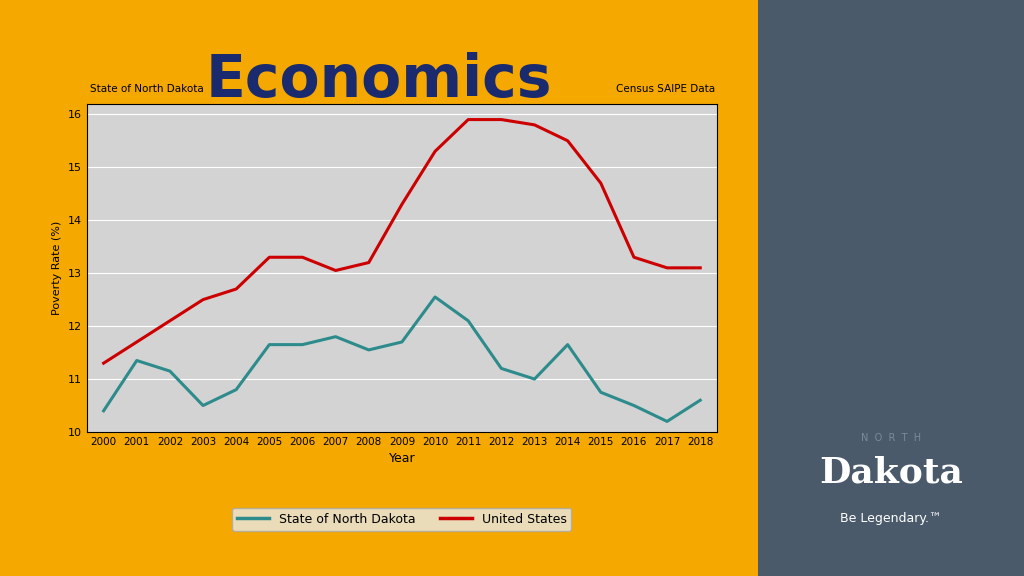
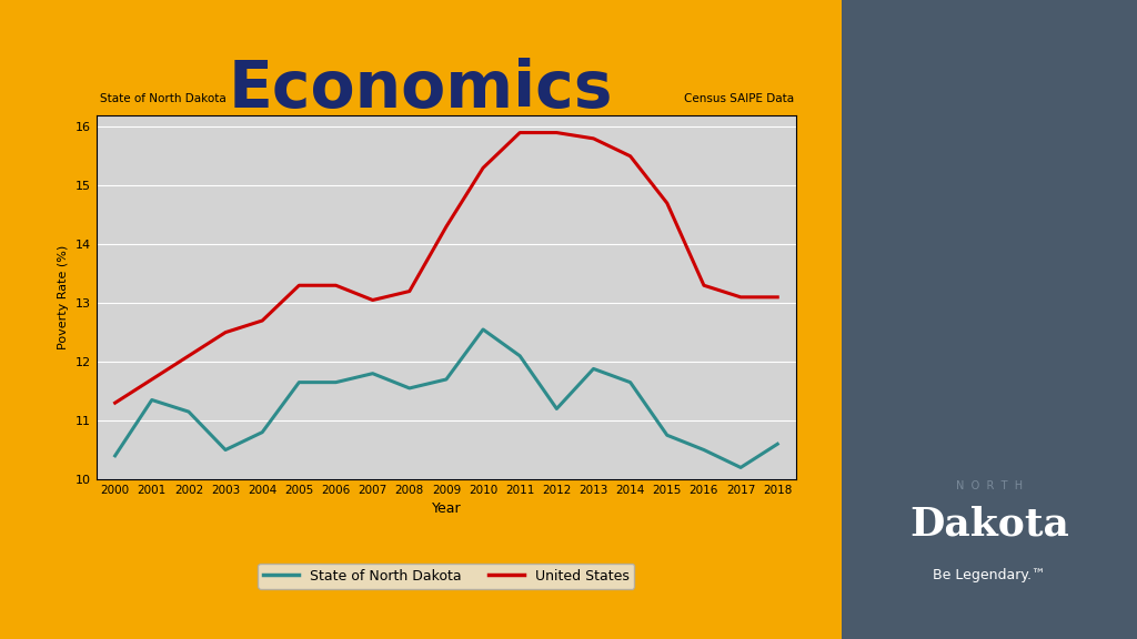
State of North Dakota/2013: 11.00 -> 11.88
